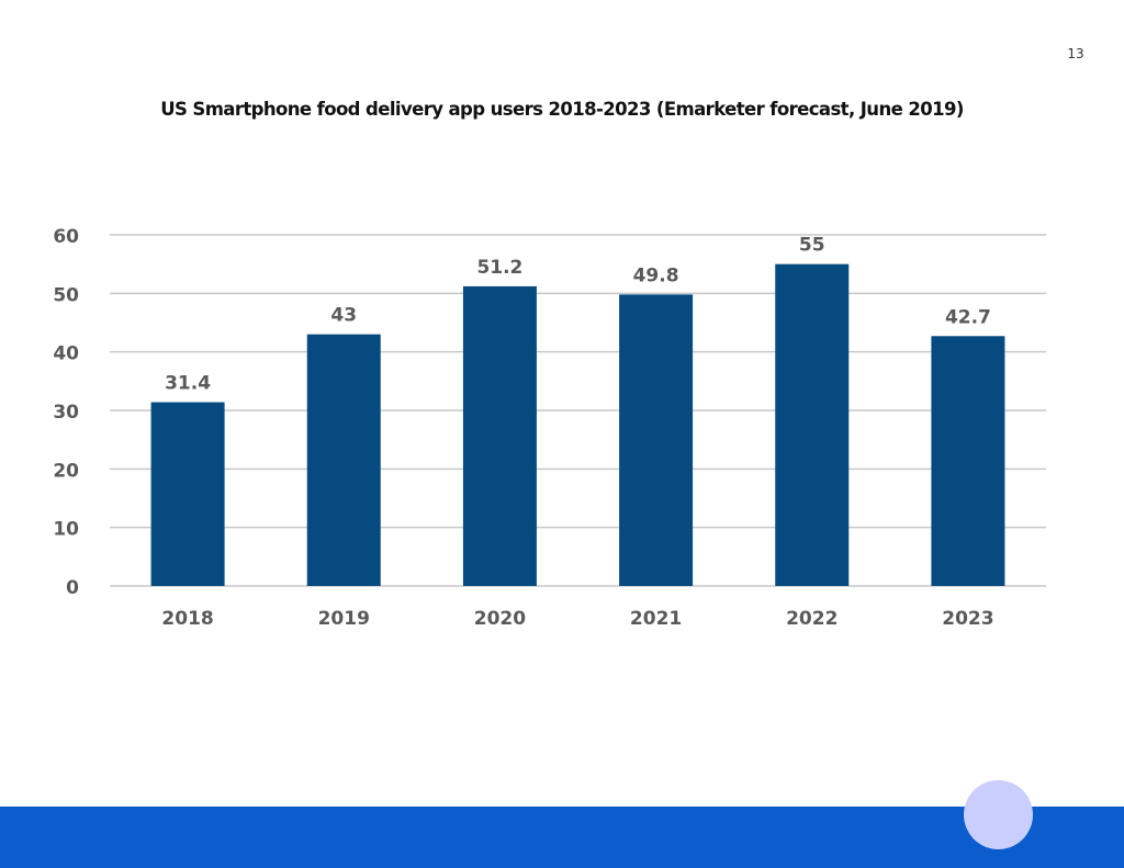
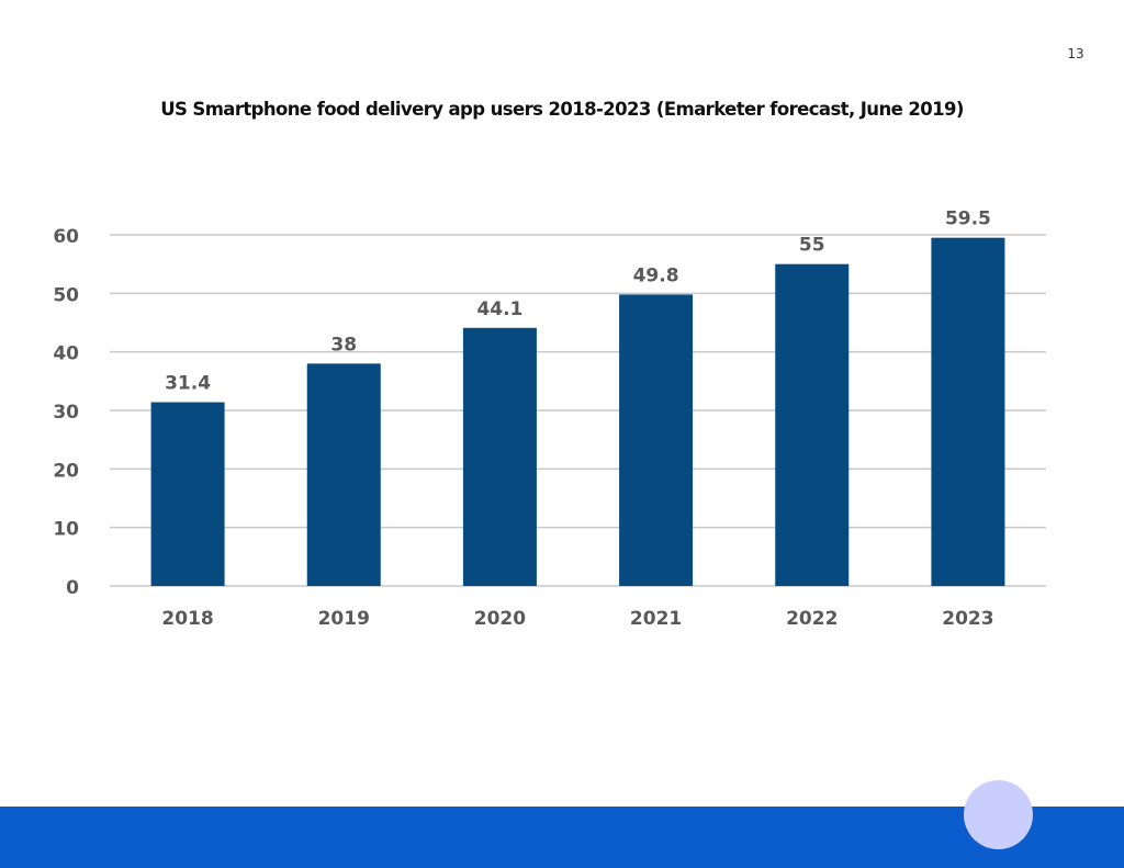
2019: 43 -> 38
2020: 51.2 -> 44.1
2023: 42.7 -> 59.5
